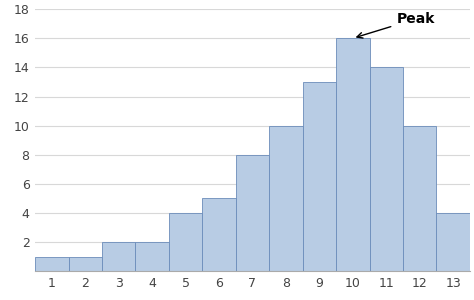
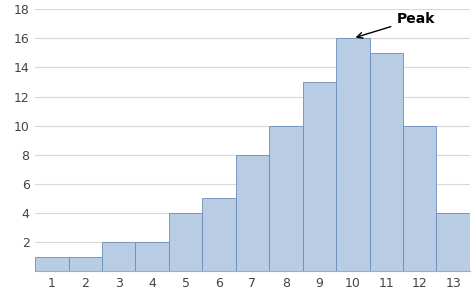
11: 14 -> 15
